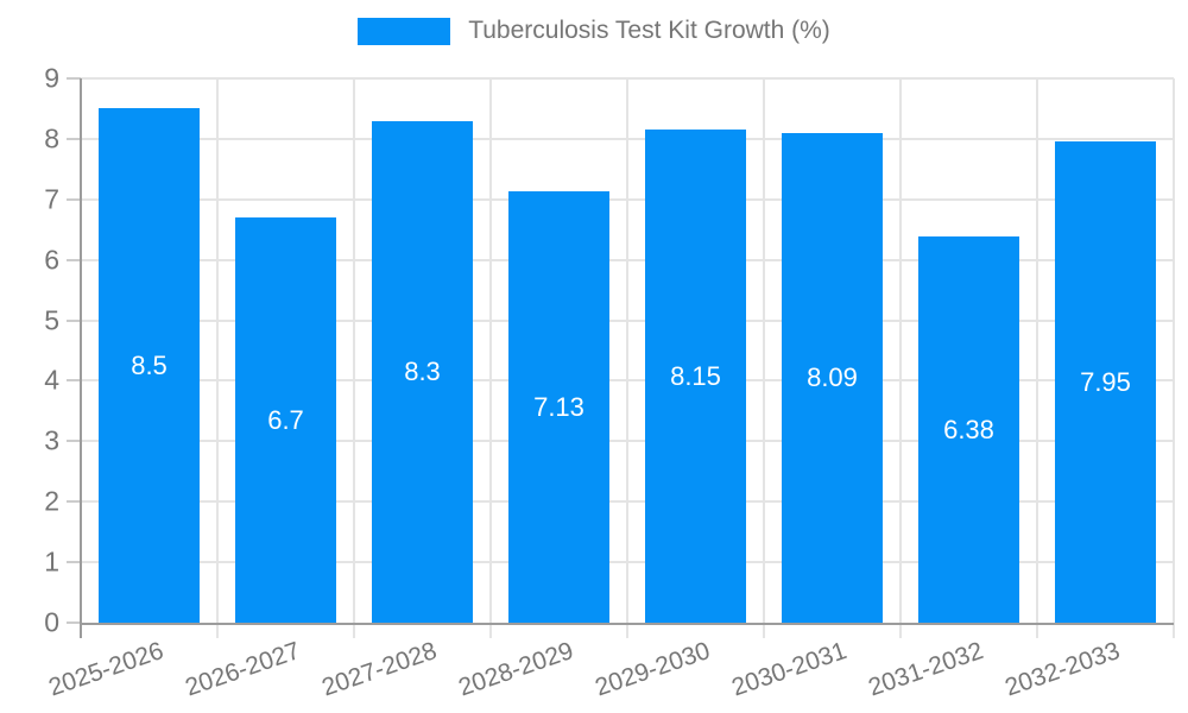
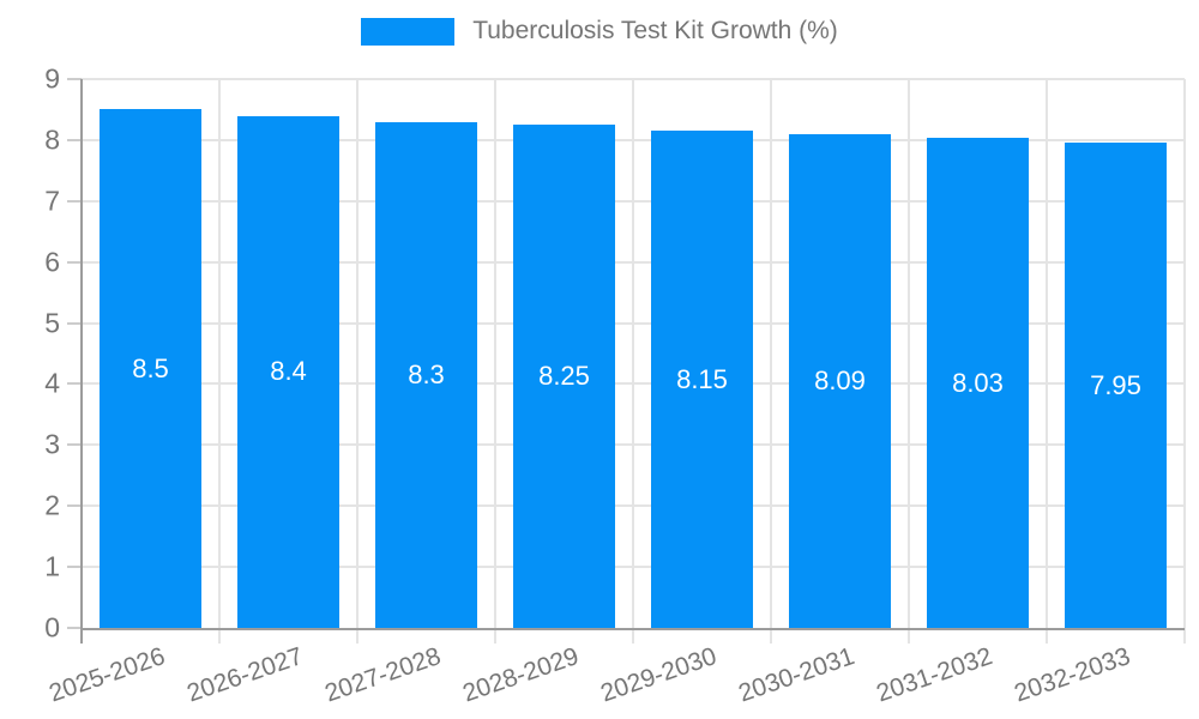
2026-2027: 6.7 -> 8.4
2028-2029: 7.13 -> 8.25
2031-2032: 6.38 -> 8.03
